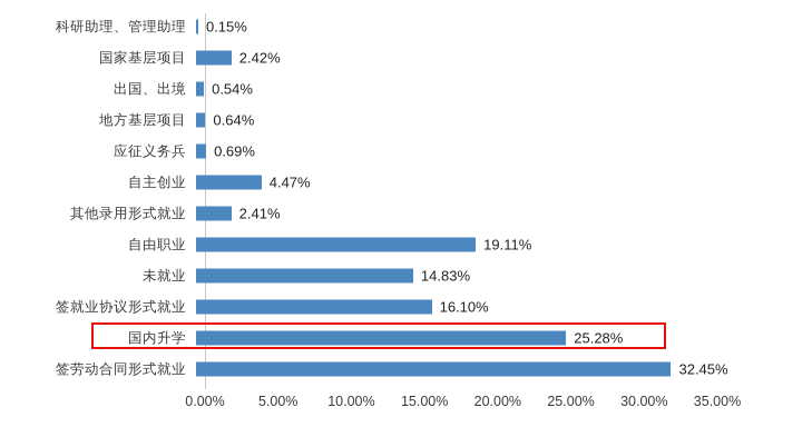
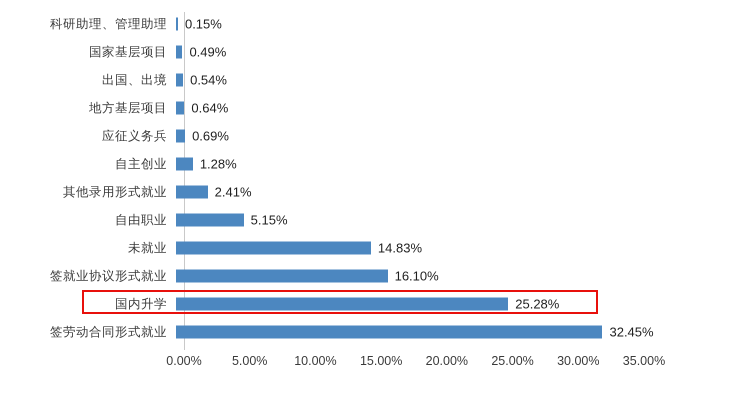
国家基层项目: 2.42% -> 0.49%
自主创业: 4.47% -> 1.28%
自由职业: 19.11% -> 5.15%
